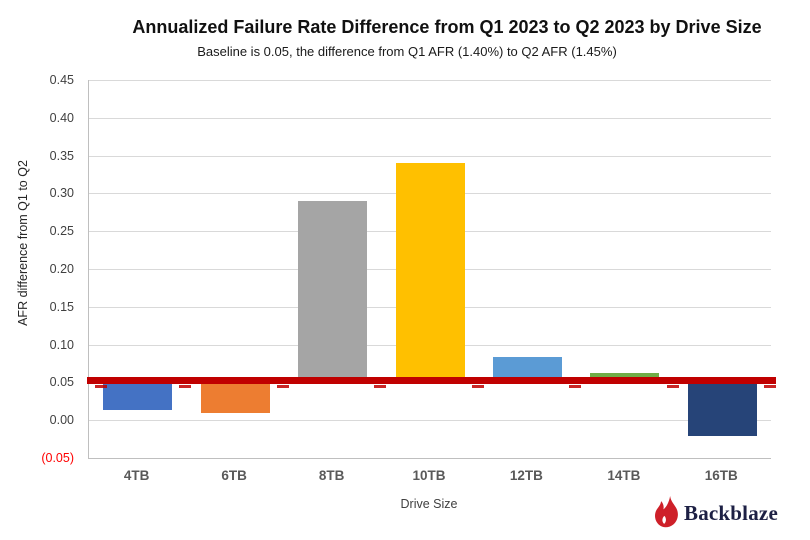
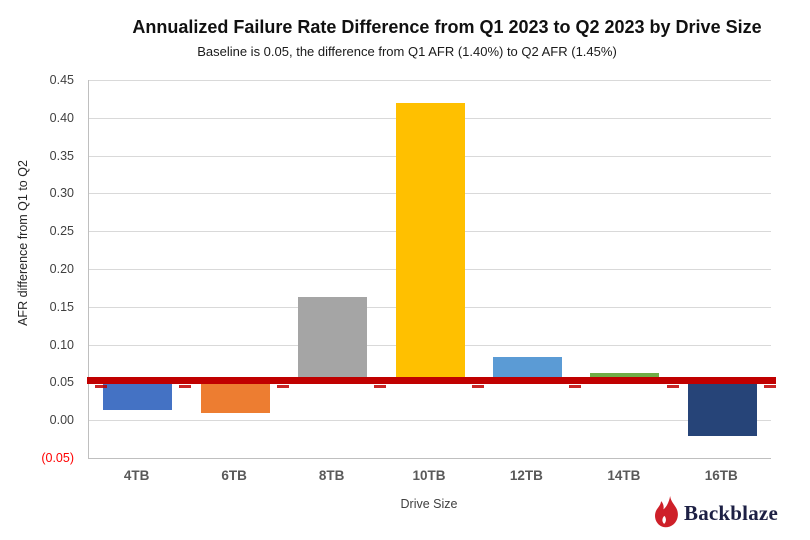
8TB: 0.29 -> 0.16
10TB: 0.34 -> 0.42
